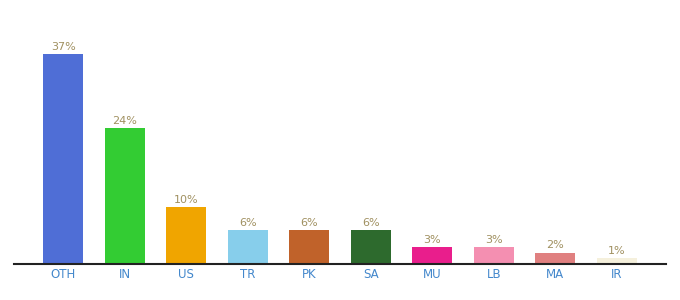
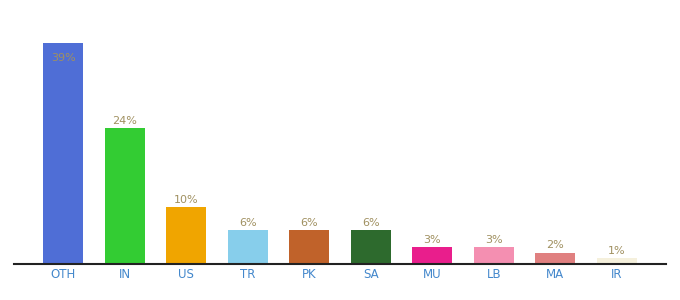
OTH: 37% -> 39%
